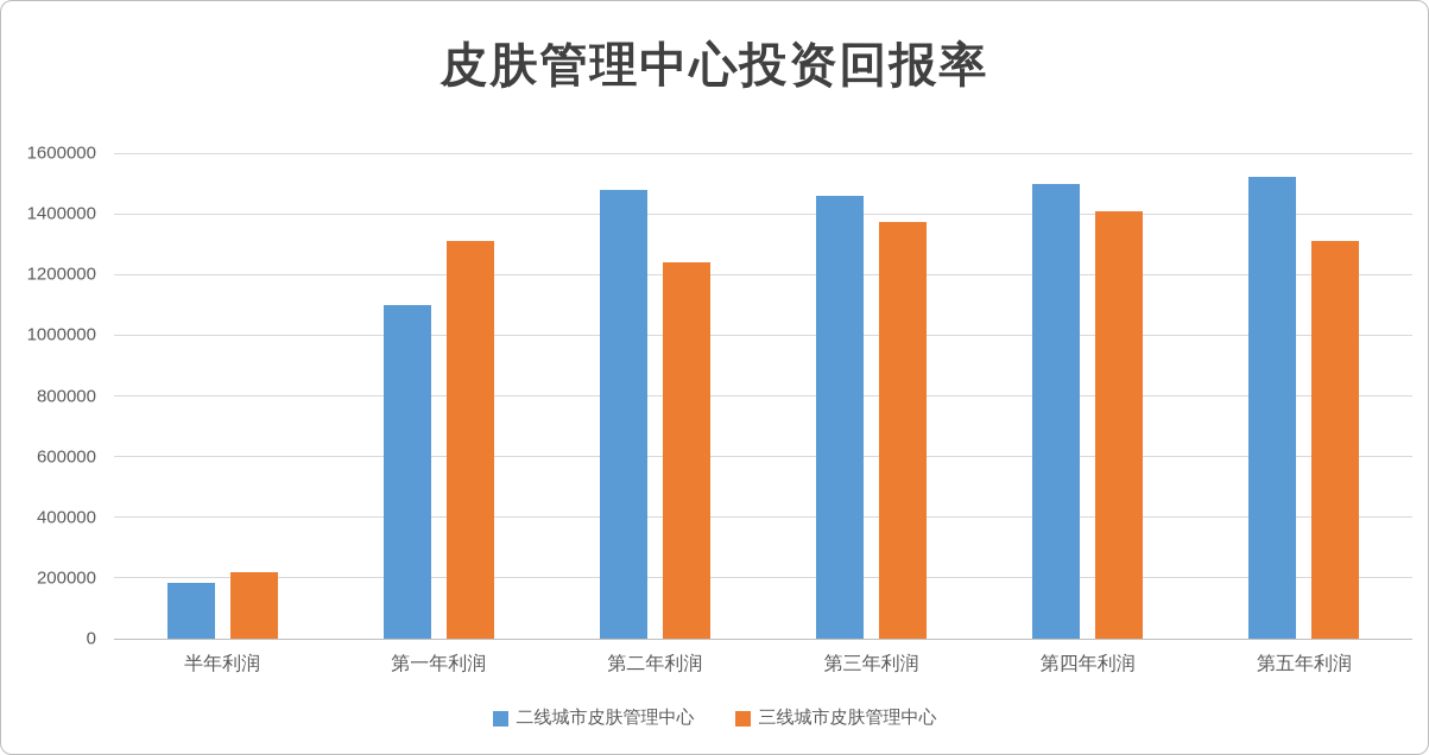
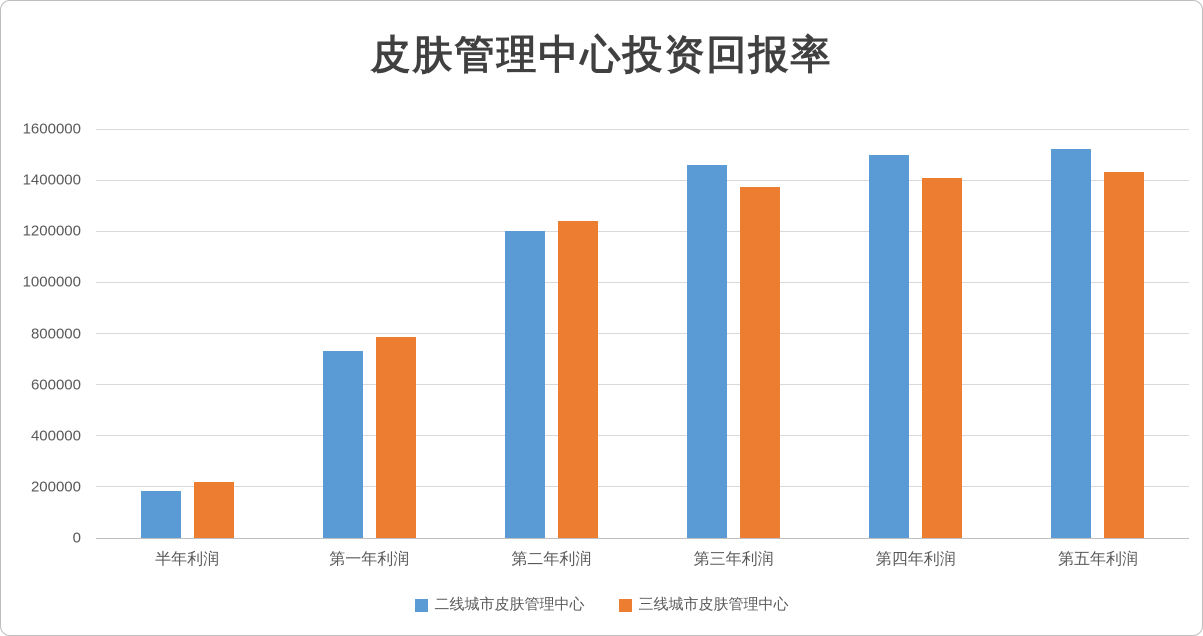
二线城市皮肤管理中心/第一年利润: 1100000 -> 730000
三线城市皮肤管理中心/第一年利润: 1310000 -> 780000
二线城市皮肤管理中心/第二年利润: 1480000 -> 1200000
三线城市皮肤管理中心/第五年利润: 1310000 -> 1430000
